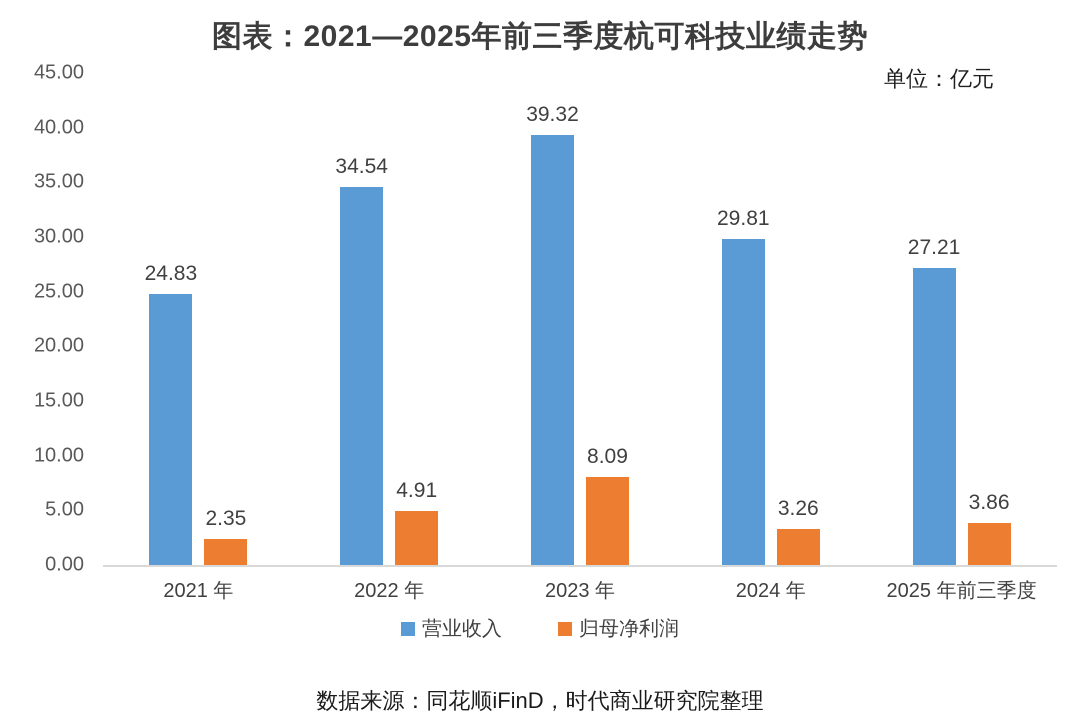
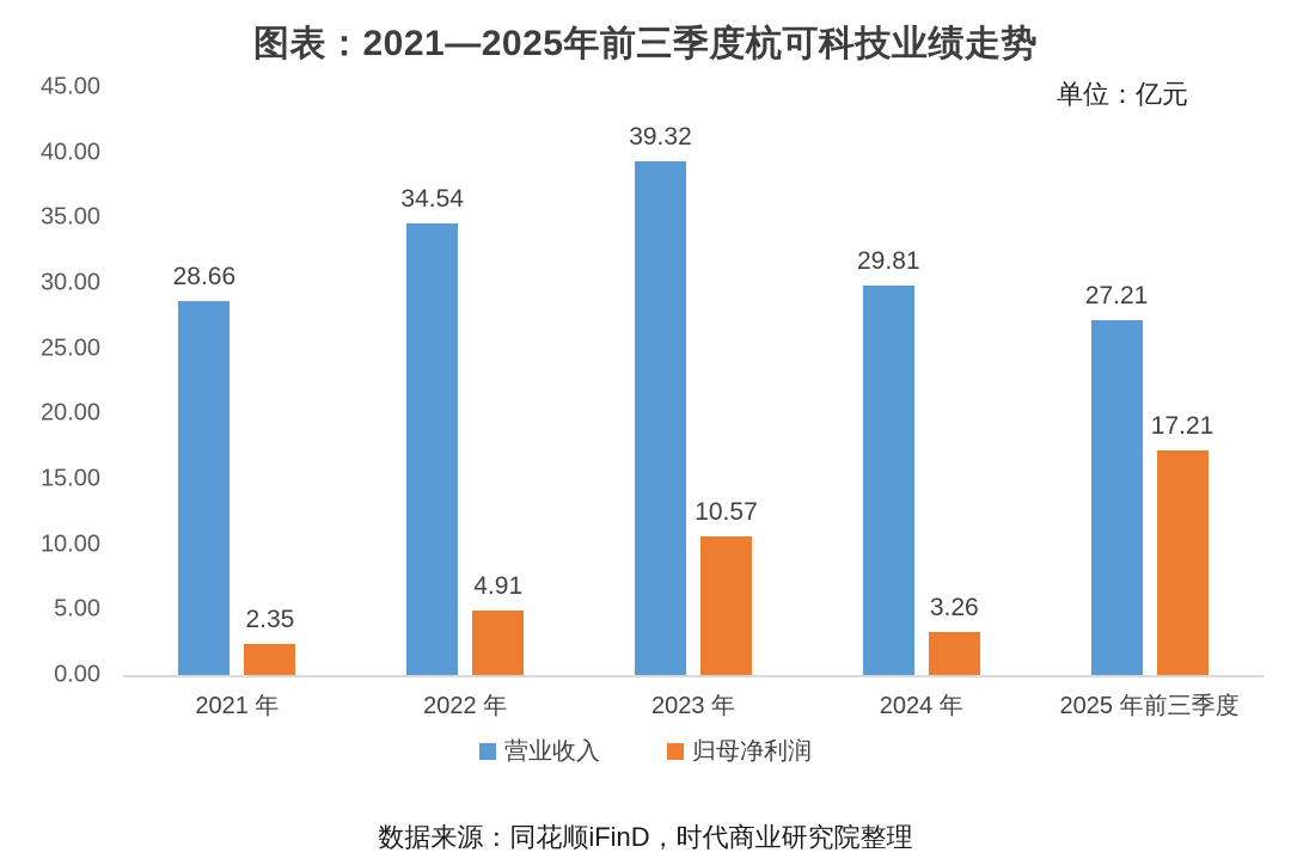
营业收入/2021 年: 24.83 -> 28.66
归母净利润/2023 年: 8.09 -> 10.57
归母净利润/2025 年前三季度: 3.86 -> 17.21
